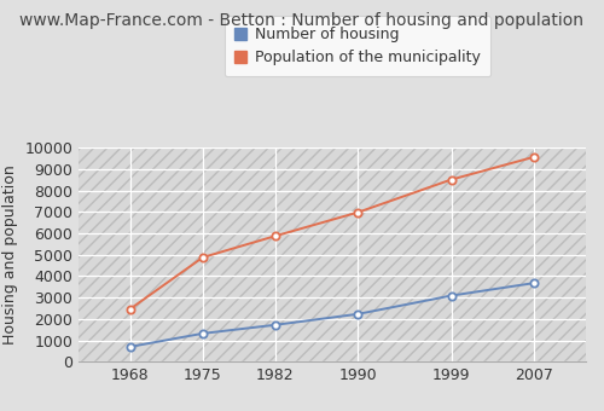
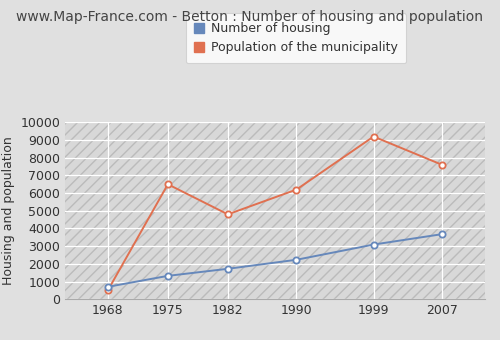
Population of the municipality/1968: 2500 -> 500
Population of the municipality/1975: 4900 -> 6500
Population of the municipality/1982: 5900 -> 4800
Population of the municipality/1990: 7000 -> 6200
Population of the municipality/1999: 8500 -> 9200
Population of the municipality/2007: 9600 -> 7600
